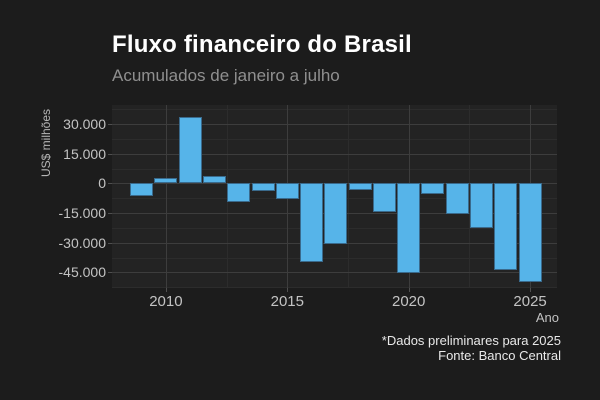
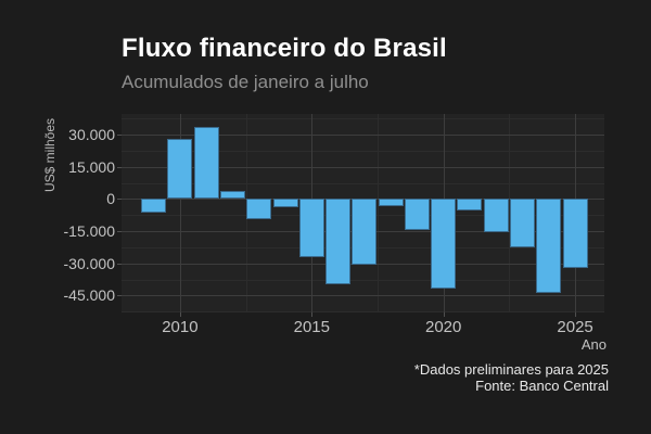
2010: 3000 -> 28000
2015: -8000 -> -27000
2020: -46000 -> -42000
2025: -50000 -> -32000
